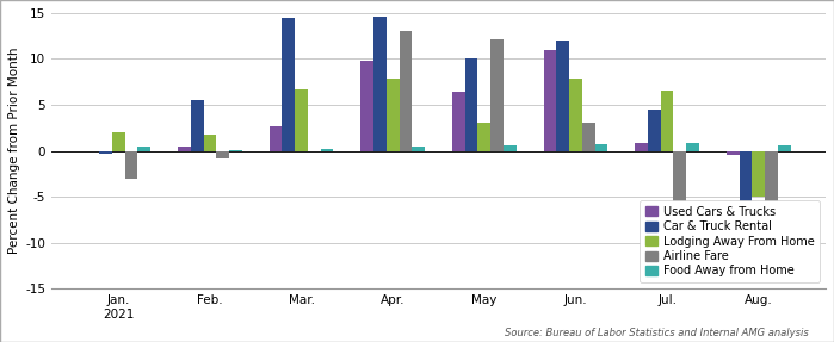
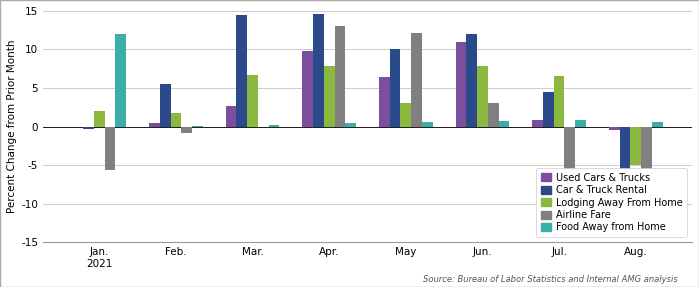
Airline Fare/Jan. 2021: -3.0 -> -5.6
Food Away from Home/Jan. 2021: 0.5 -> 12.0
